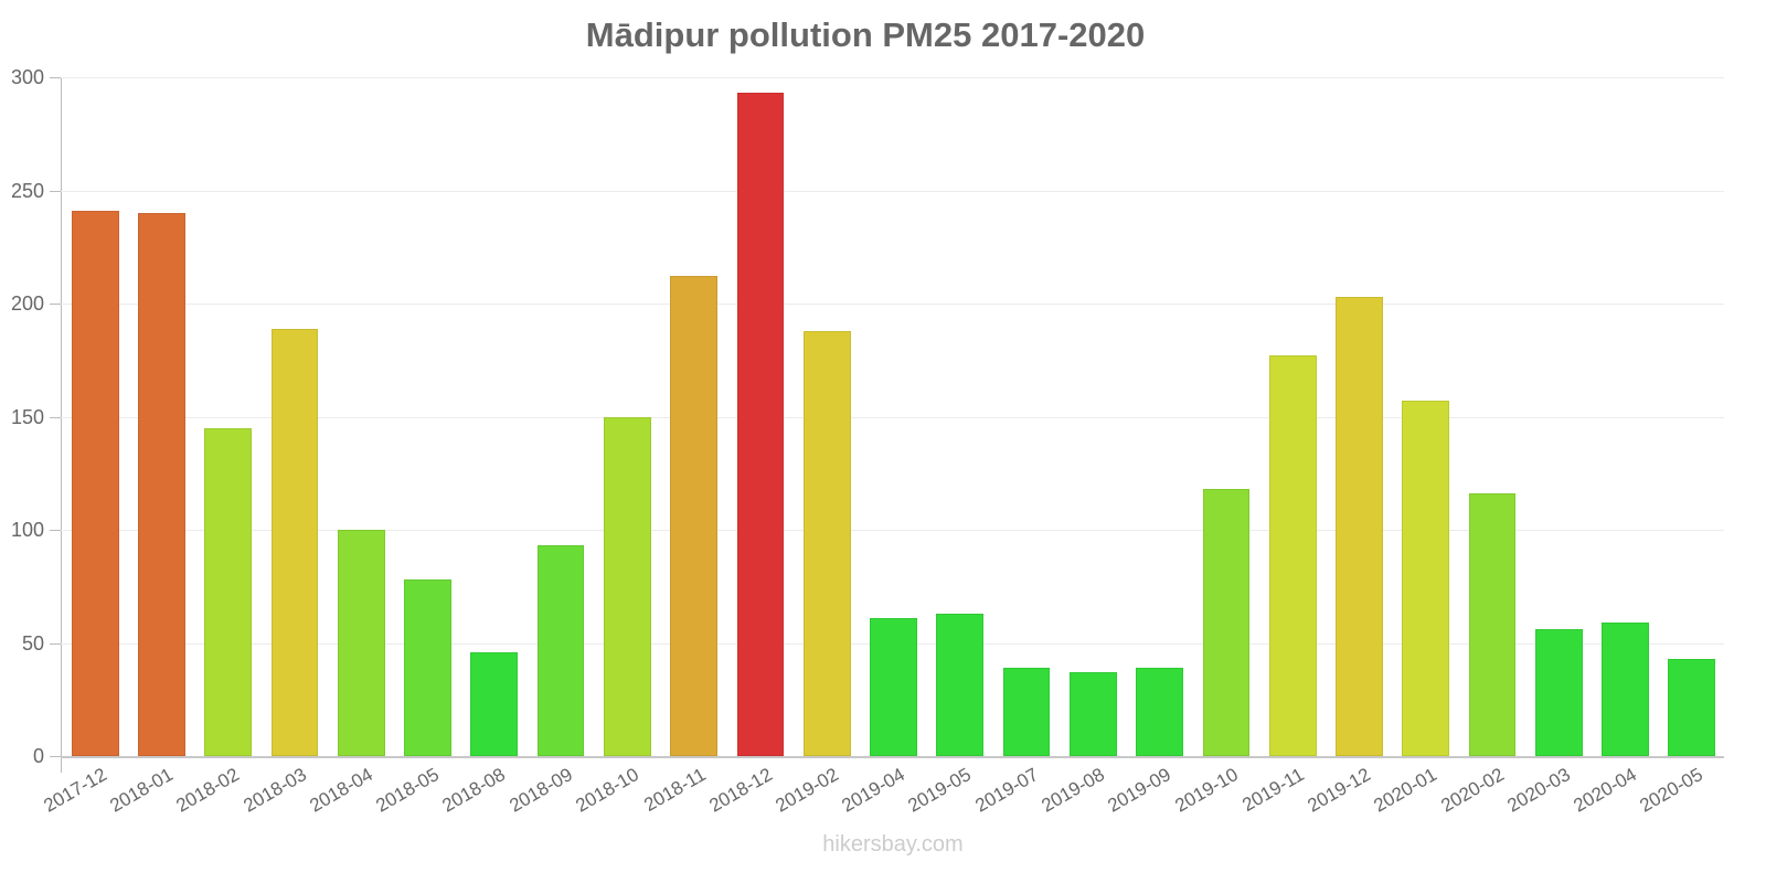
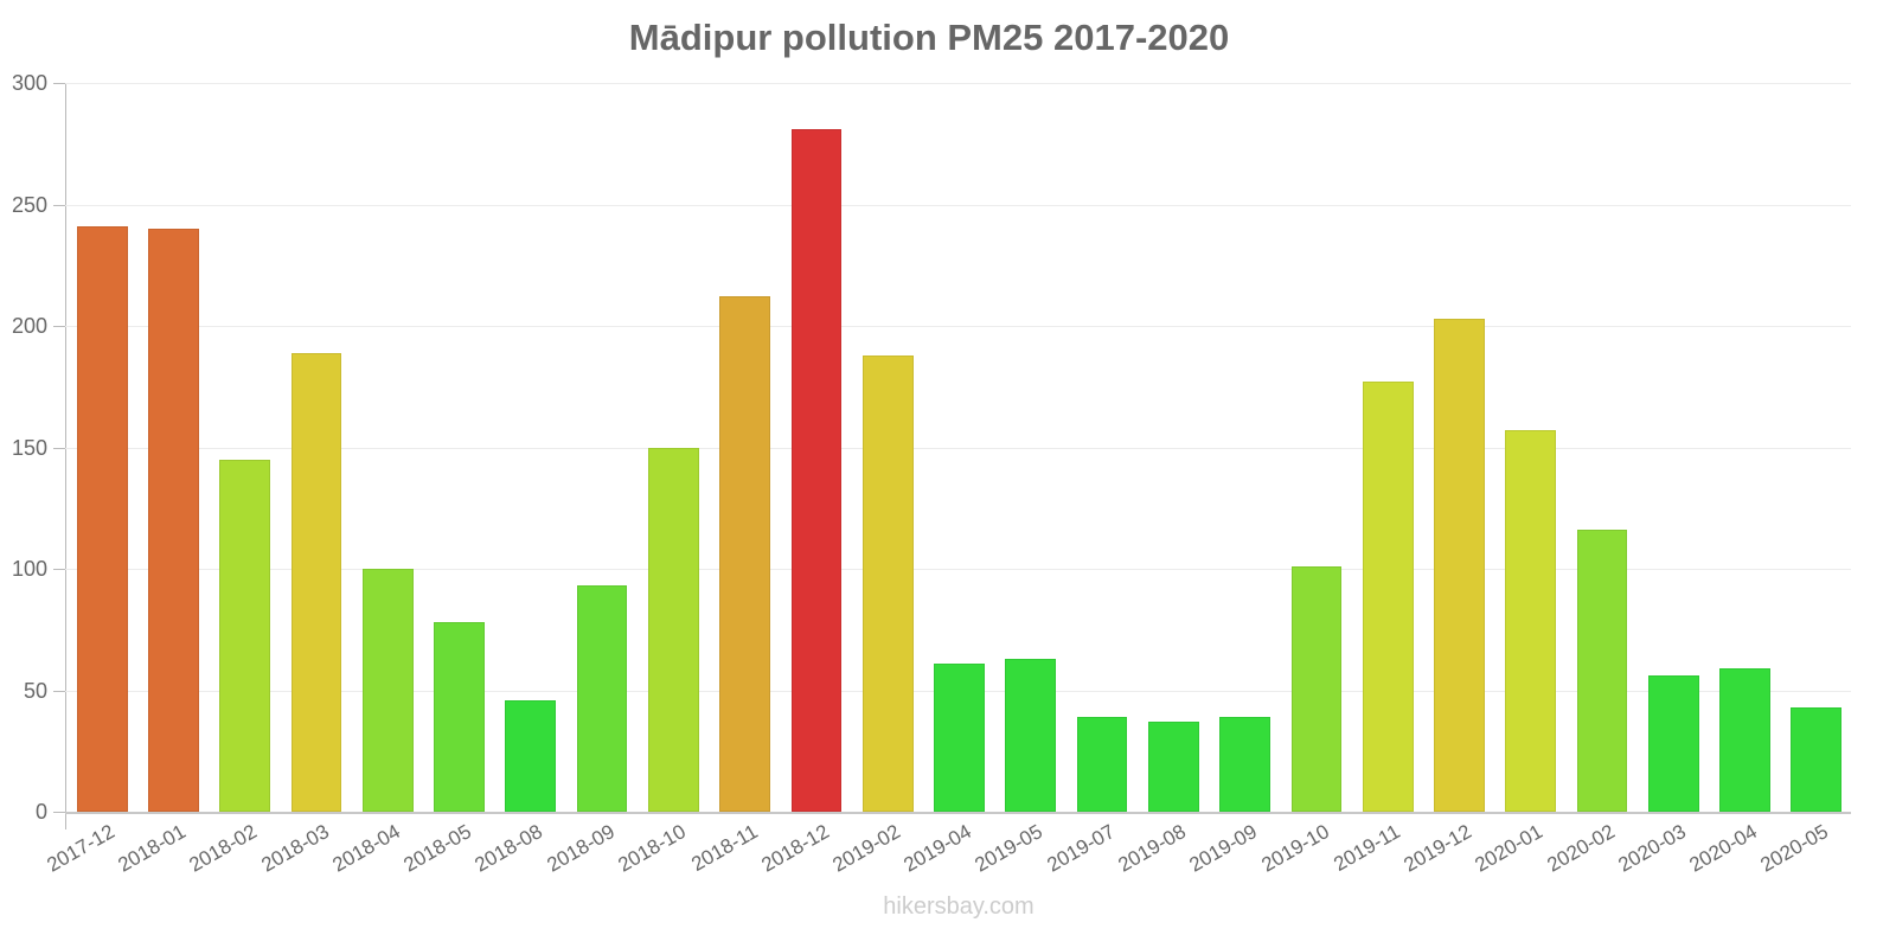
2018-12: 293 -> 281
2019-10: 118 -> 101
